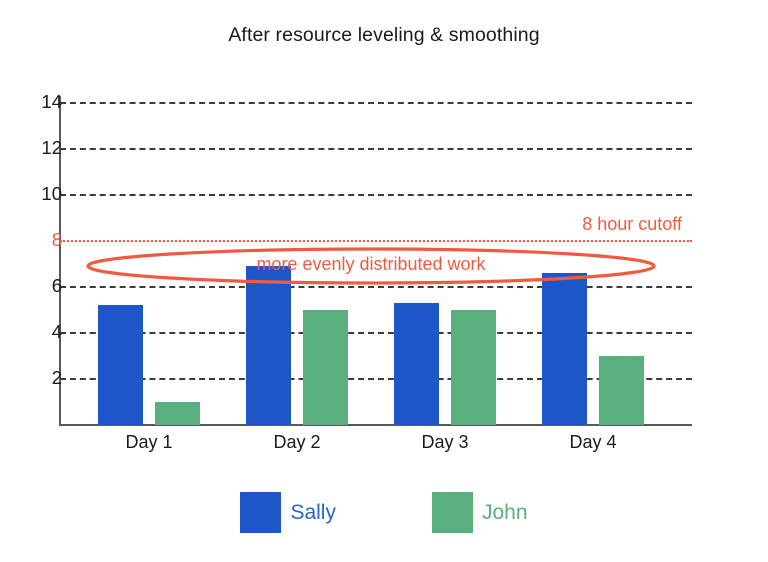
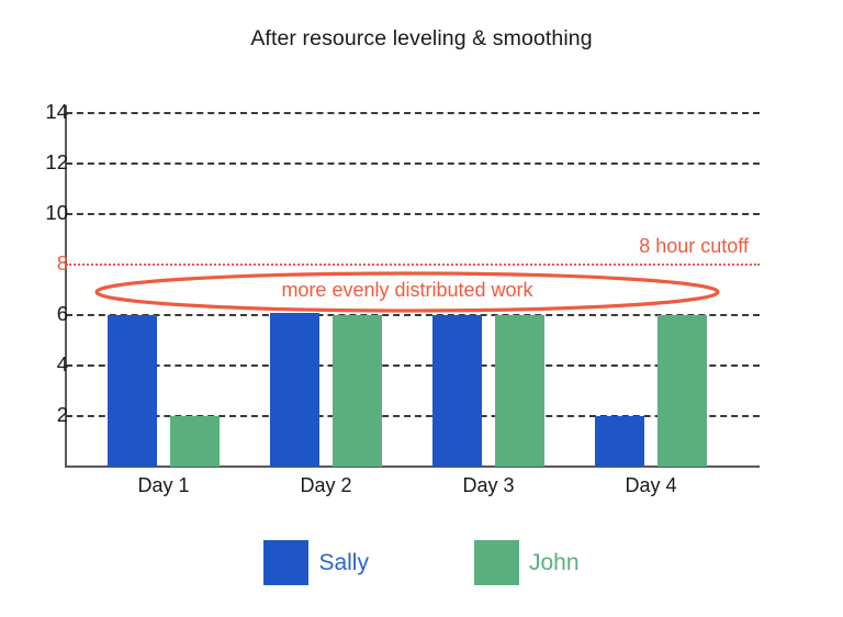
Sally/Day 1: 5.2 -> 6.0
John/Day 1: 1 -> 2
Sally/Day 2: 6.9 -> 6.1
John/Day 2: 5 -> 6
Sally/Day 3: 5.3 -> 6.0
John/Day 3: 5 -> 6
Sally/Day 4: 6.6 -> 2.0
John/Day 4: 3 -> 6
